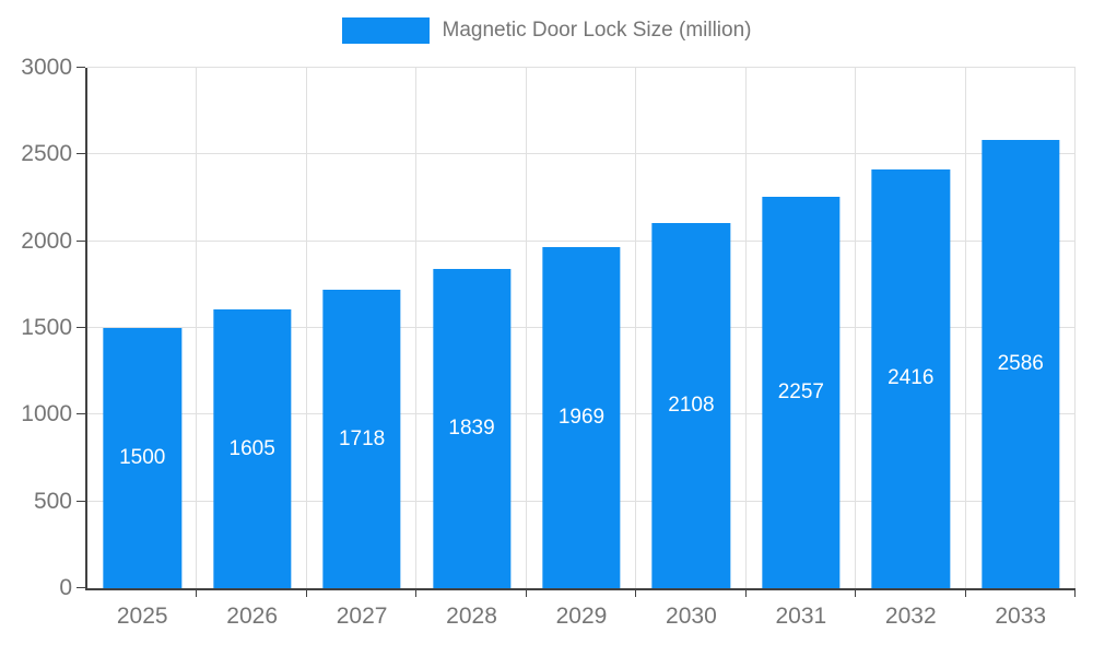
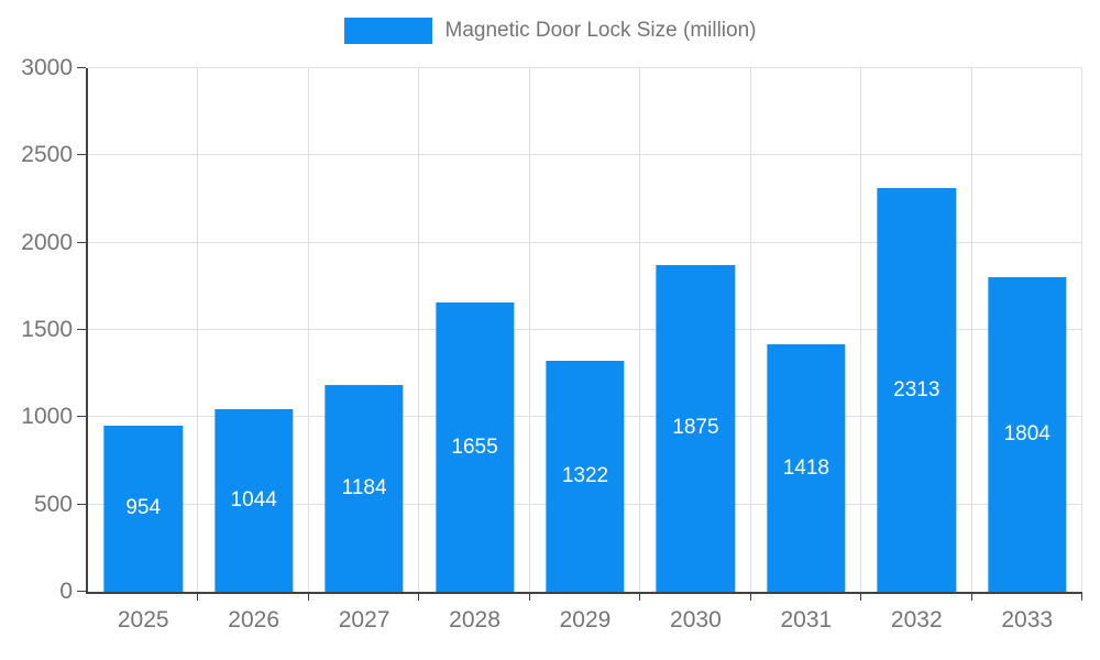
2025: 1500 -> 954
2026: 1605 -> 1044
2027: 1718 -> 1184
2028: 1839 -> 1655
2029: 1969 -> 1322
2030: 2108 -> 1875
2031: 2257 -> 1418
2032: 2416 -> 2313
2033: 2586 -> 1804
